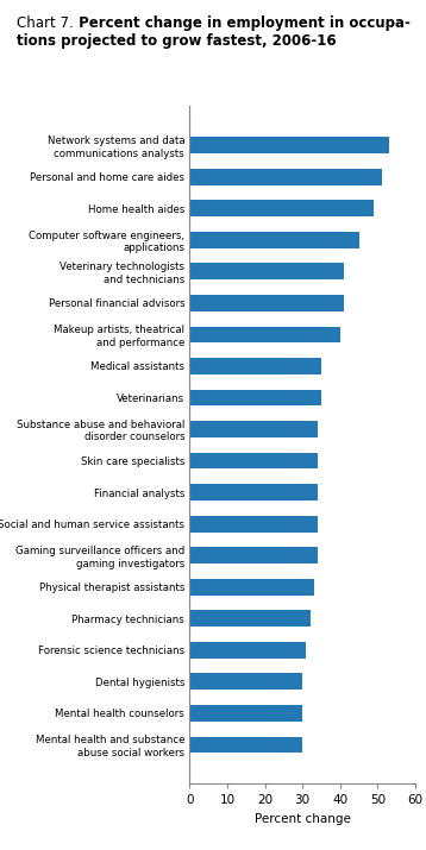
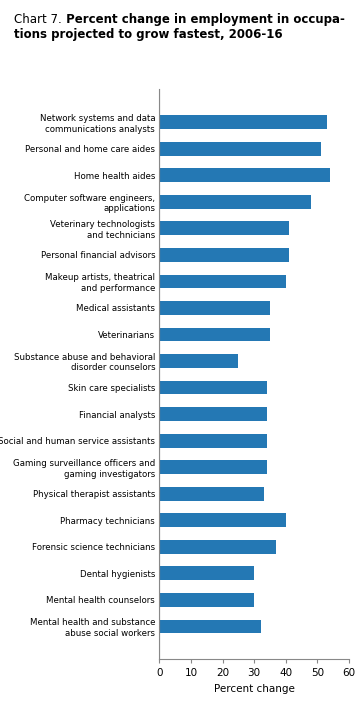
Home health aides: 49 -> 54
Computer software engineers, applications: 45 -> 48
Substance abuse and behavioral disorder counselors: 34 -> 25
Pharmacy technicians: 32 -> 40
Forensic science technicians: 31 -> 37
Mental health and substance abuse social workers: 30 -> 32
